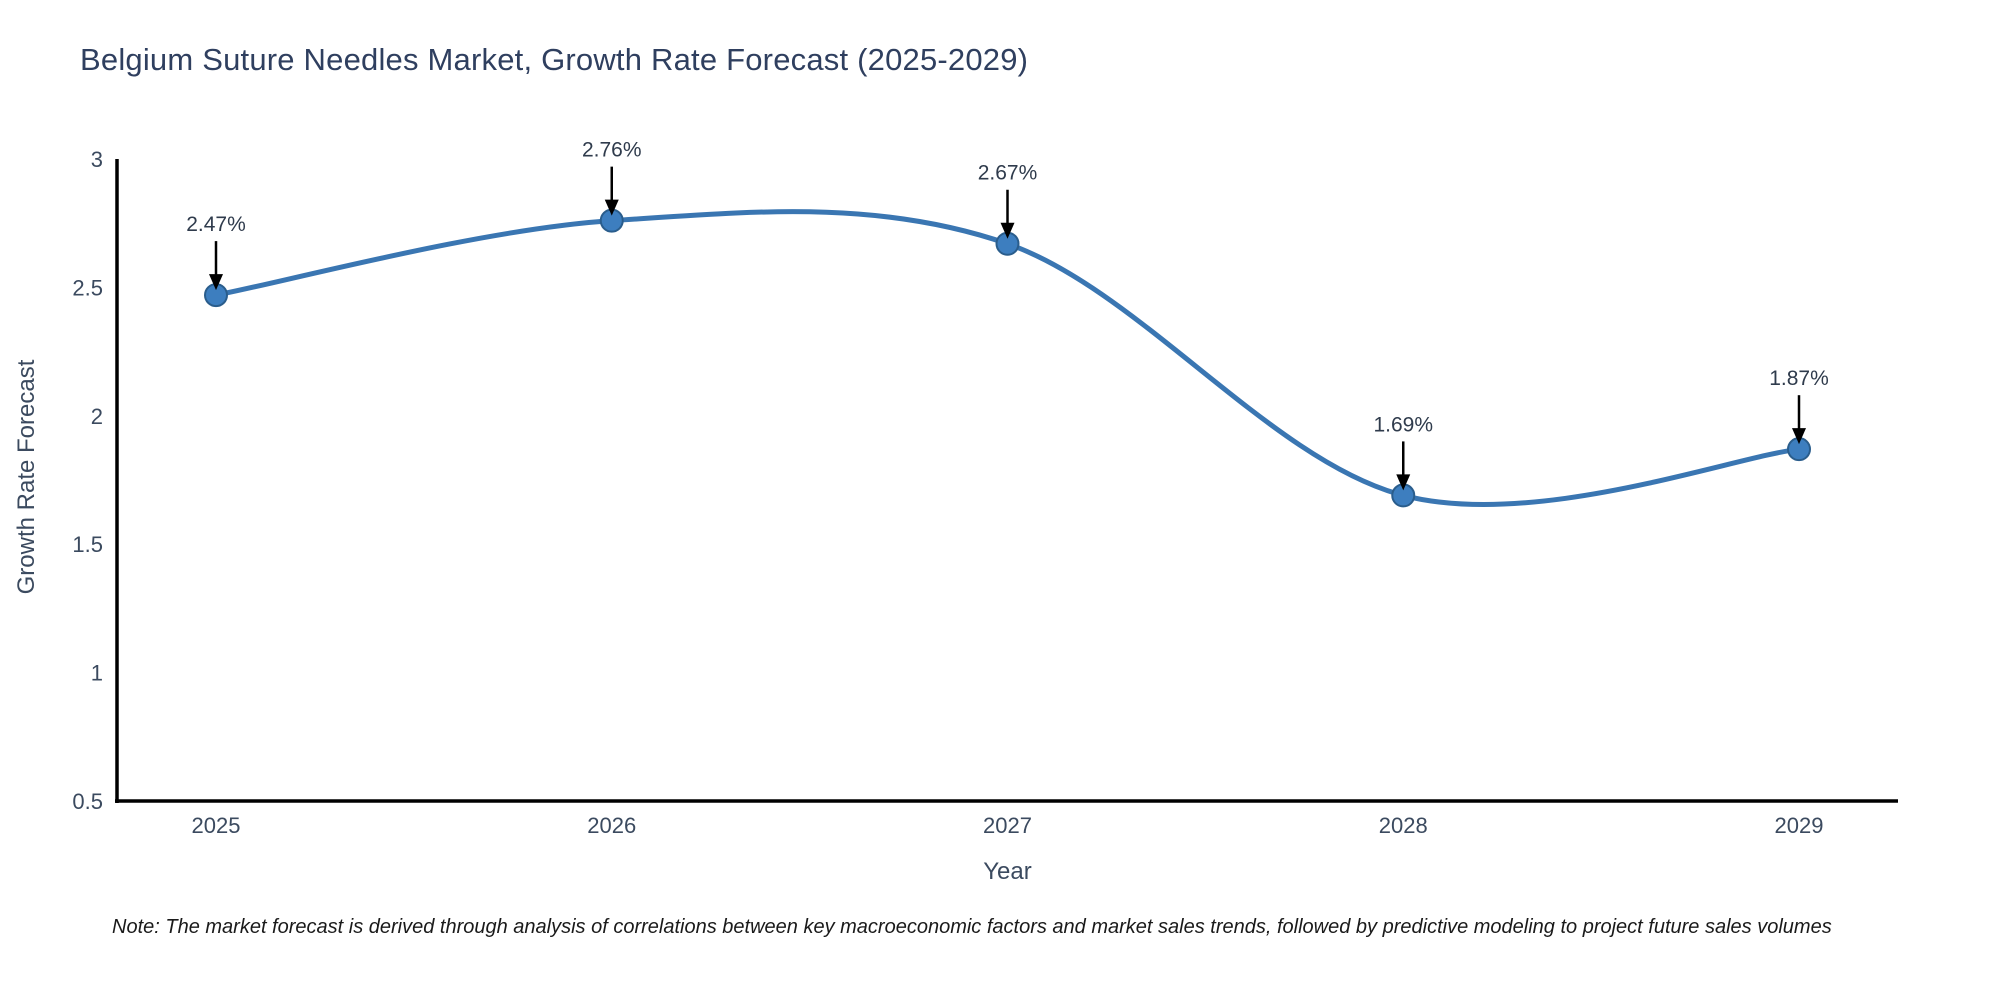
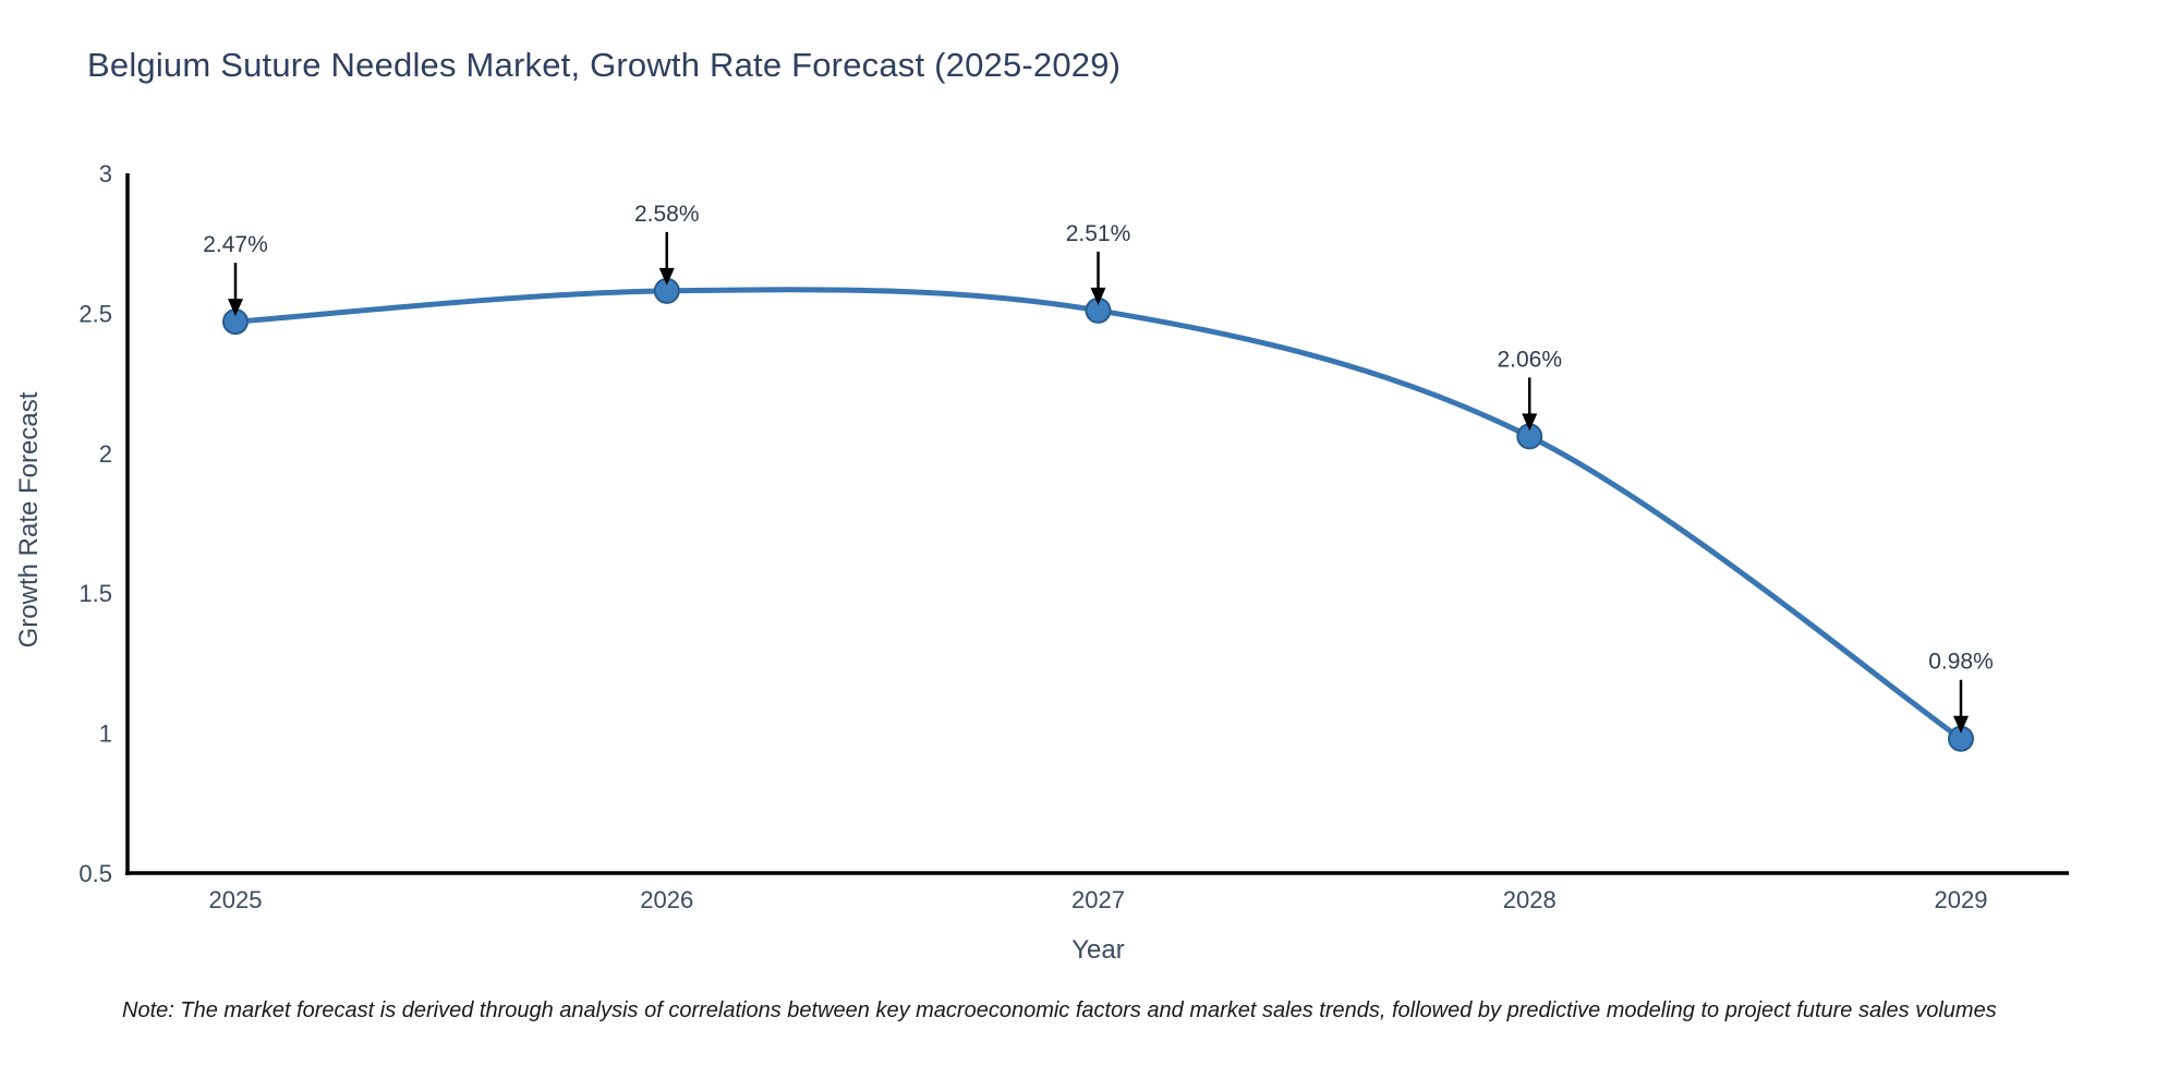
2026: 2.76% -> 2.58%
2027: 2.67% -> 2.51%
2028: 1.69% -> 2.06%
2029: 1.87% -> 0.98%
